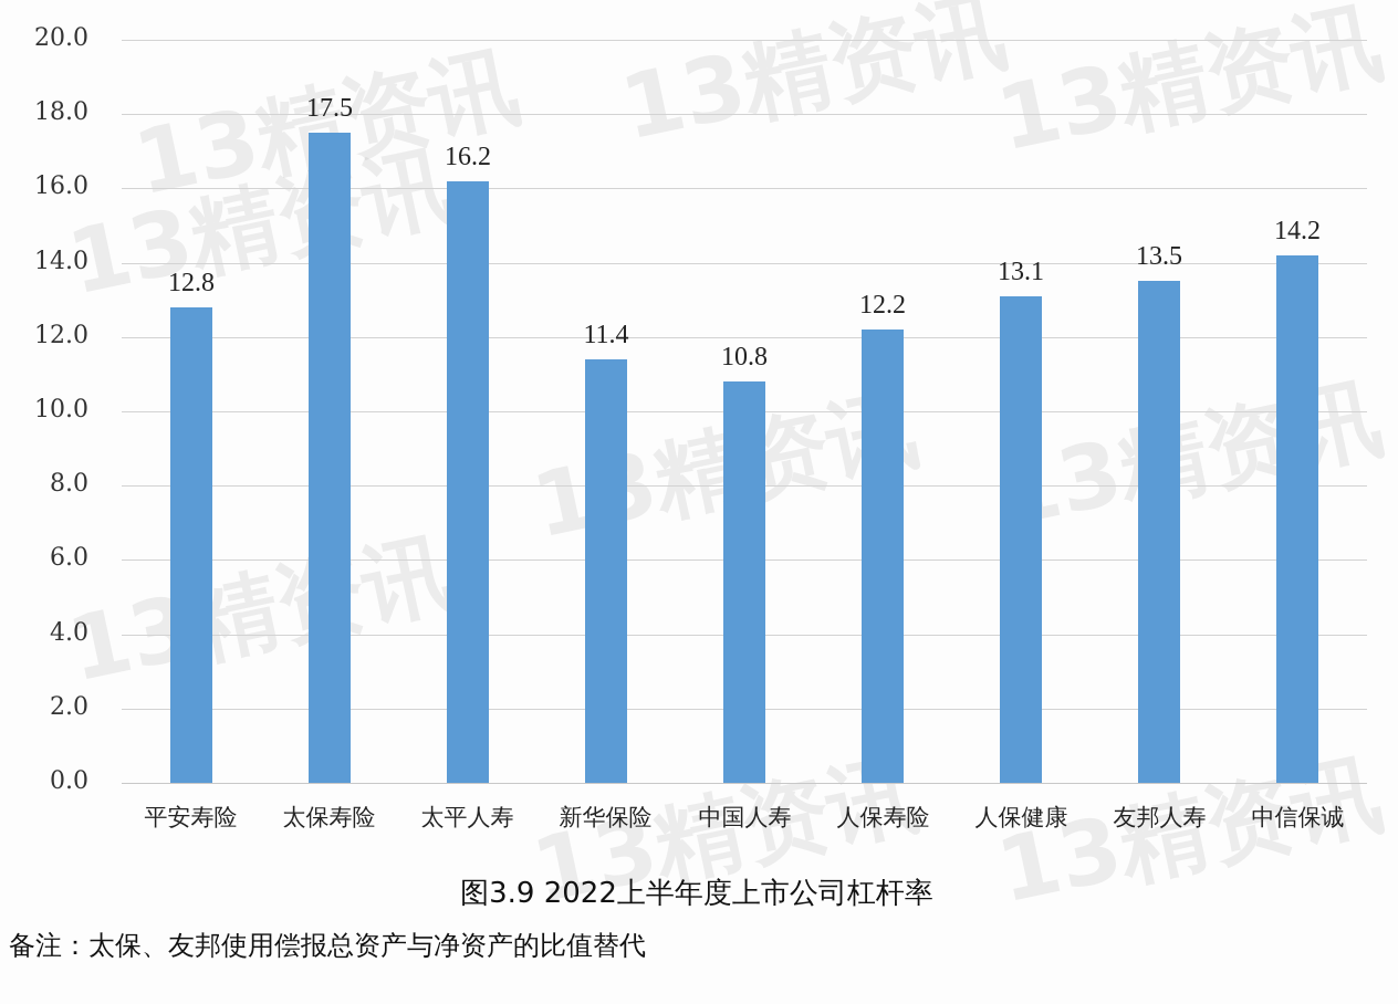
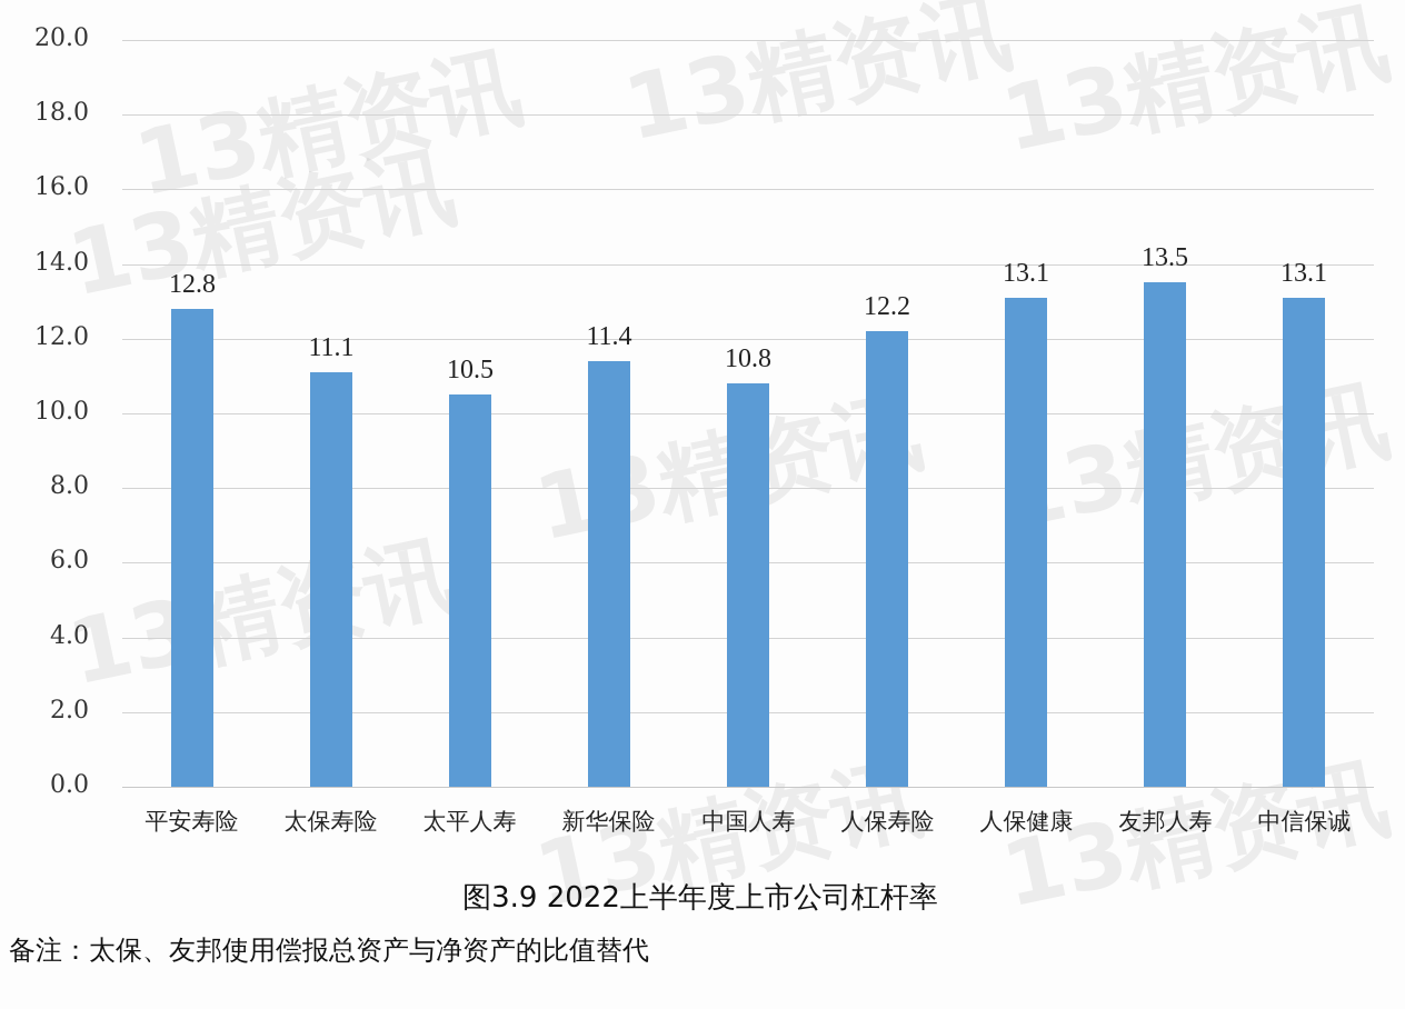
太保寿险: 17.5 -> 11.1
太平人寿: 16.2 -> 10.5
中信保诚: 14.2 -> 13.1
